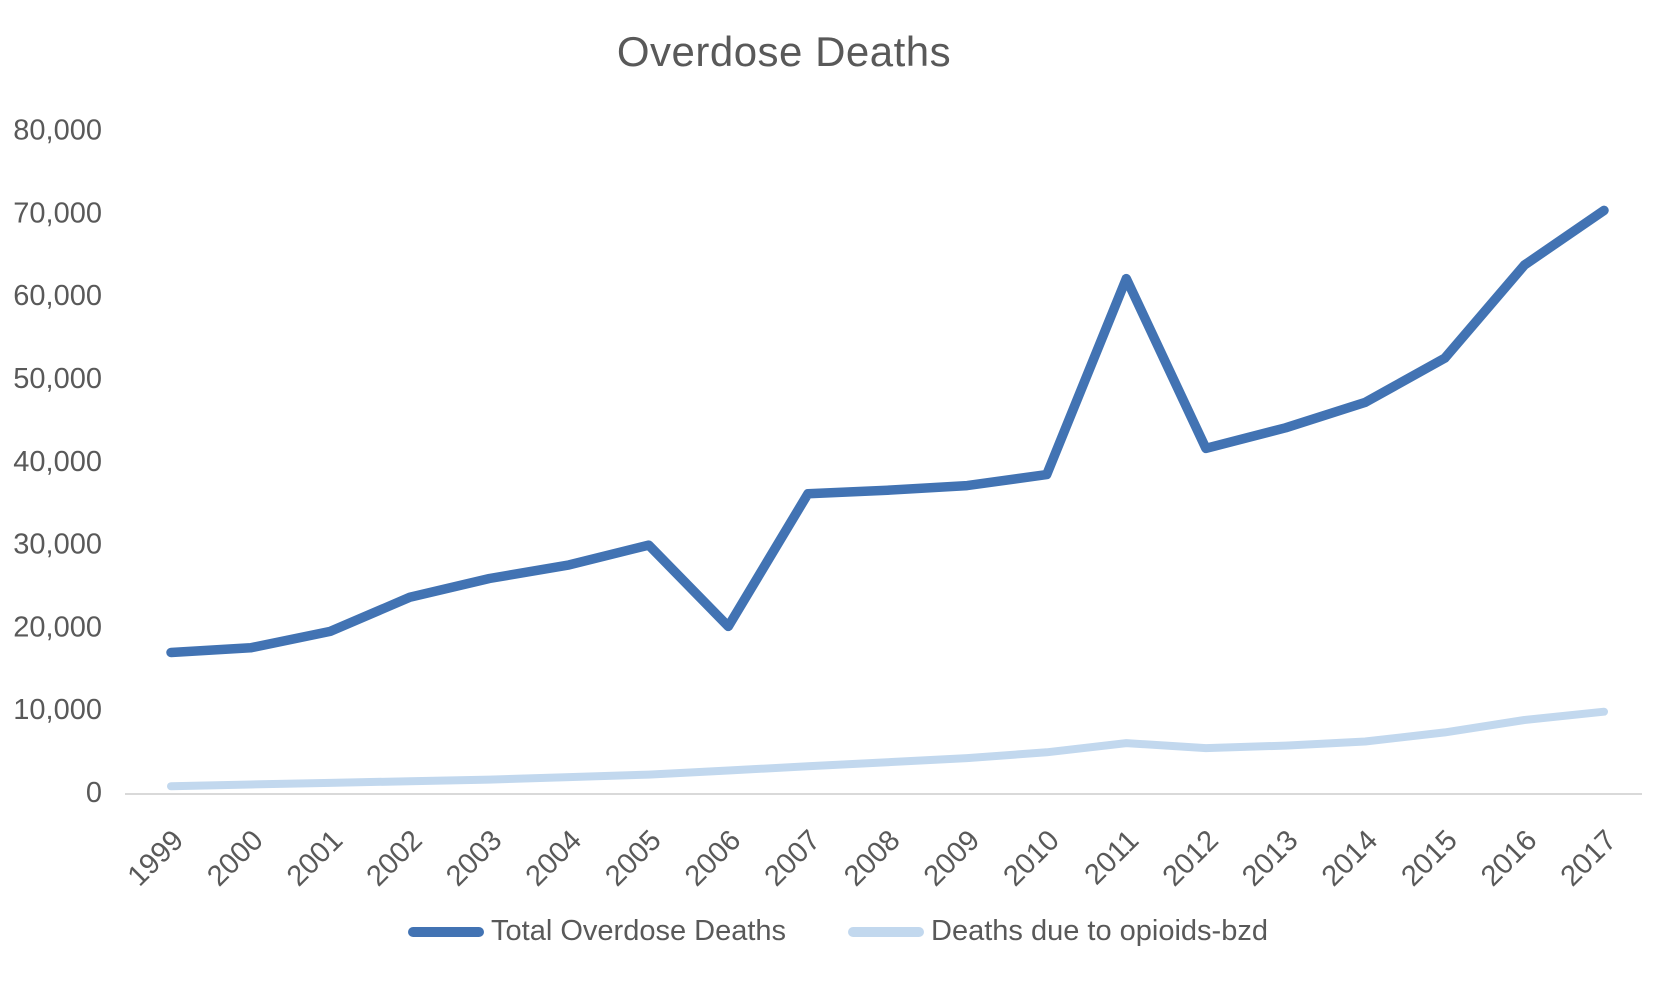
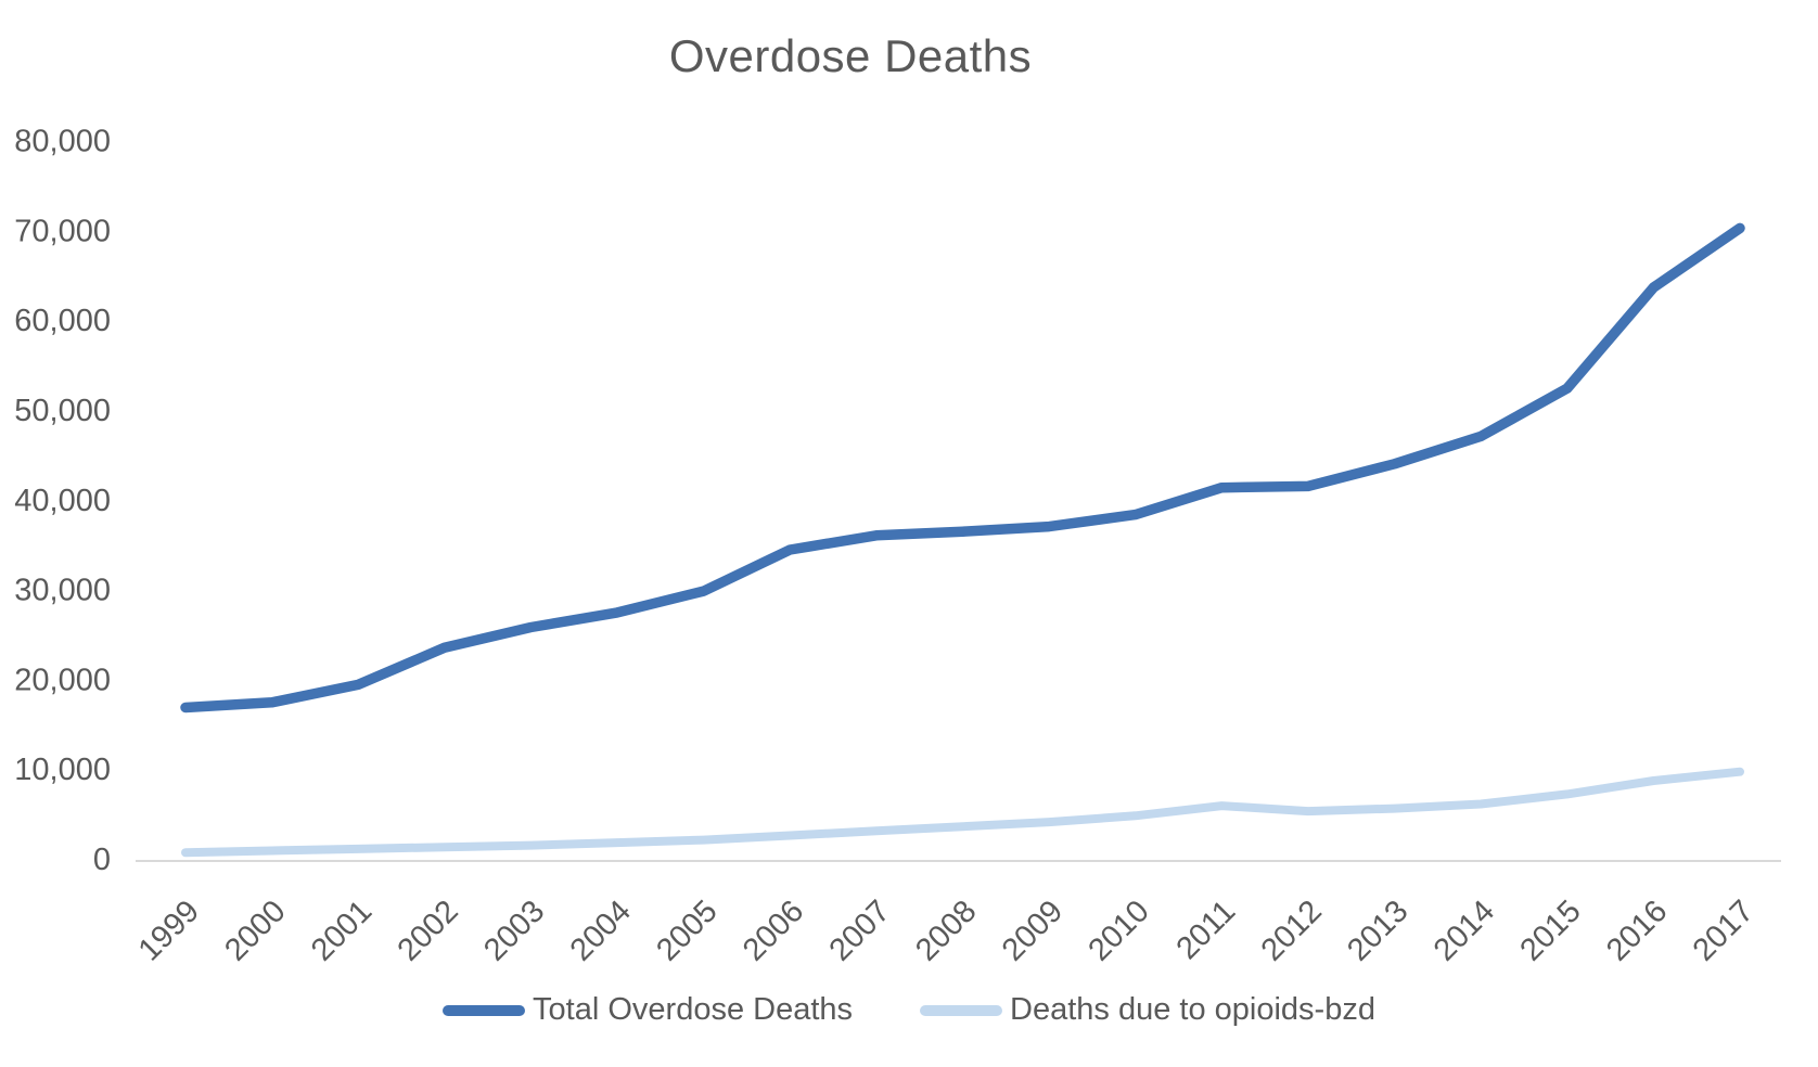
Total Overdose Deaths/2006: 20000 -> 34000
Total Overdose Deaths/2011: 62000 -> 41000
